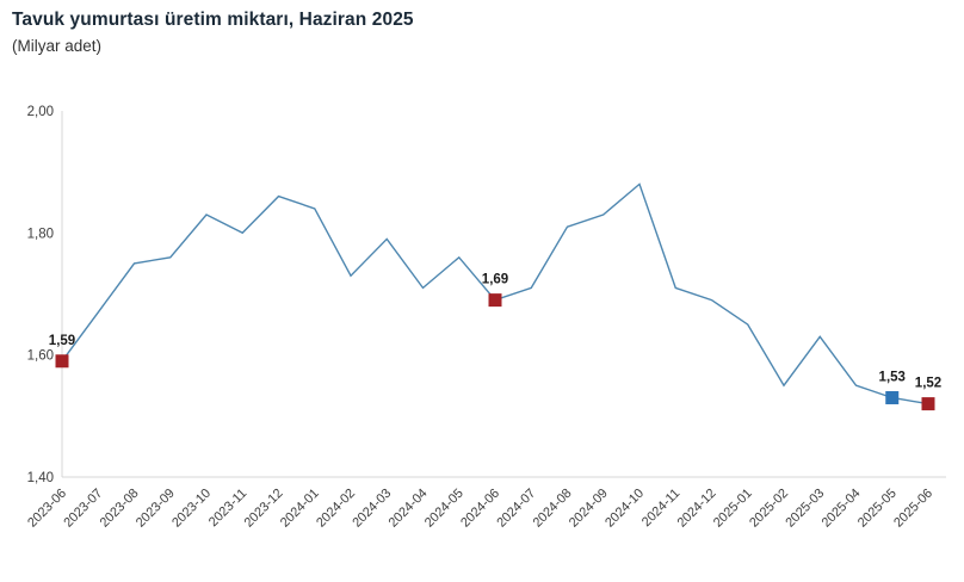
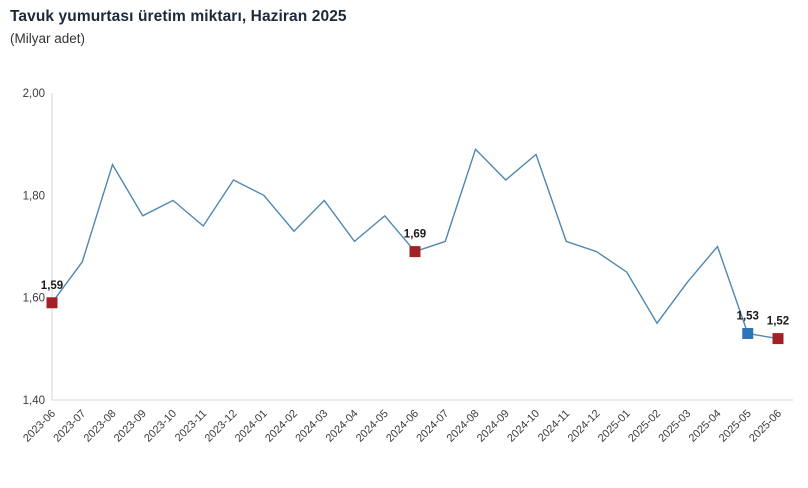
2023-08: 1,75 -> 1,86
2023-10: 1,83 -> 1,79
2023-11: 1,80 -> 1,74
2023-12: 1,86 -> 1,83
2024-01: 1,84 -> 1,80
2024-08: 1,81 -> 1,89
2025-04: 1,55 -> 1,70
